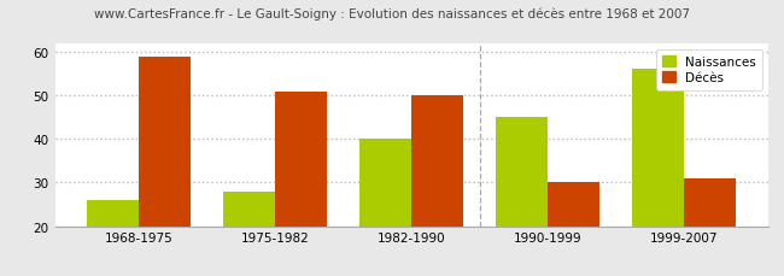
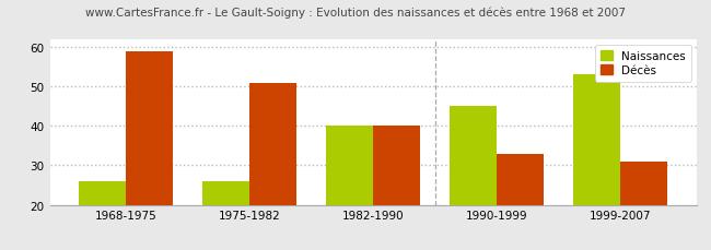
Naissances/1975-1982: 28 -> 26
Décès/1982-1990: 50 -> 40
Décès/1990-1999: 30 -> 33
Naissances/1999-2007: 56 -> 53
